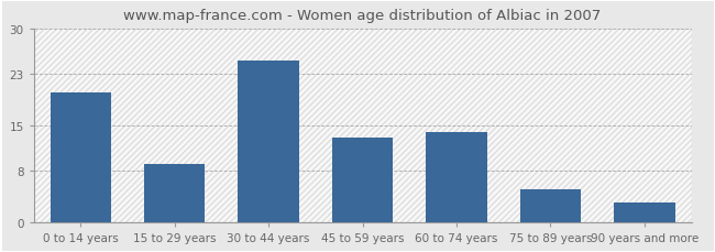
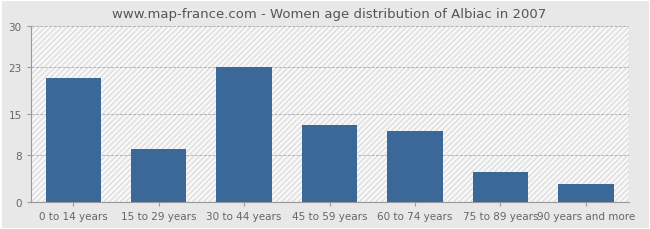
0 to 14 years: 20 -> 21
30 to 44 years: 25 -> 23
60 to 74 years: 14 -> 12
